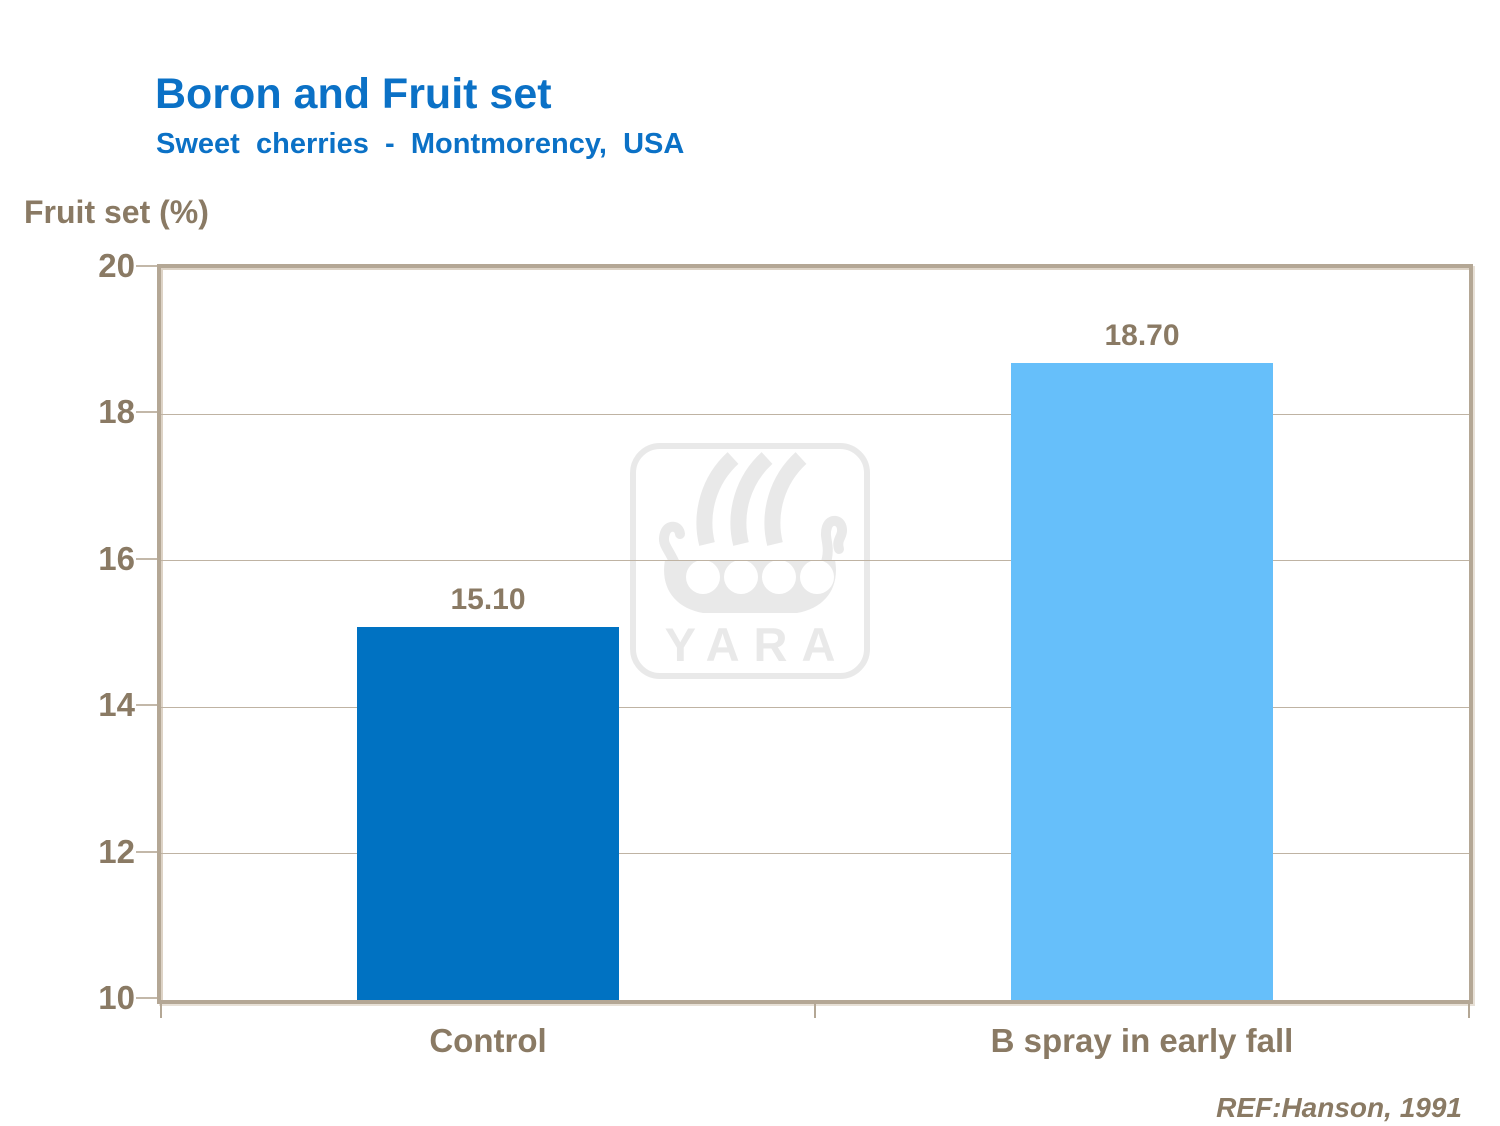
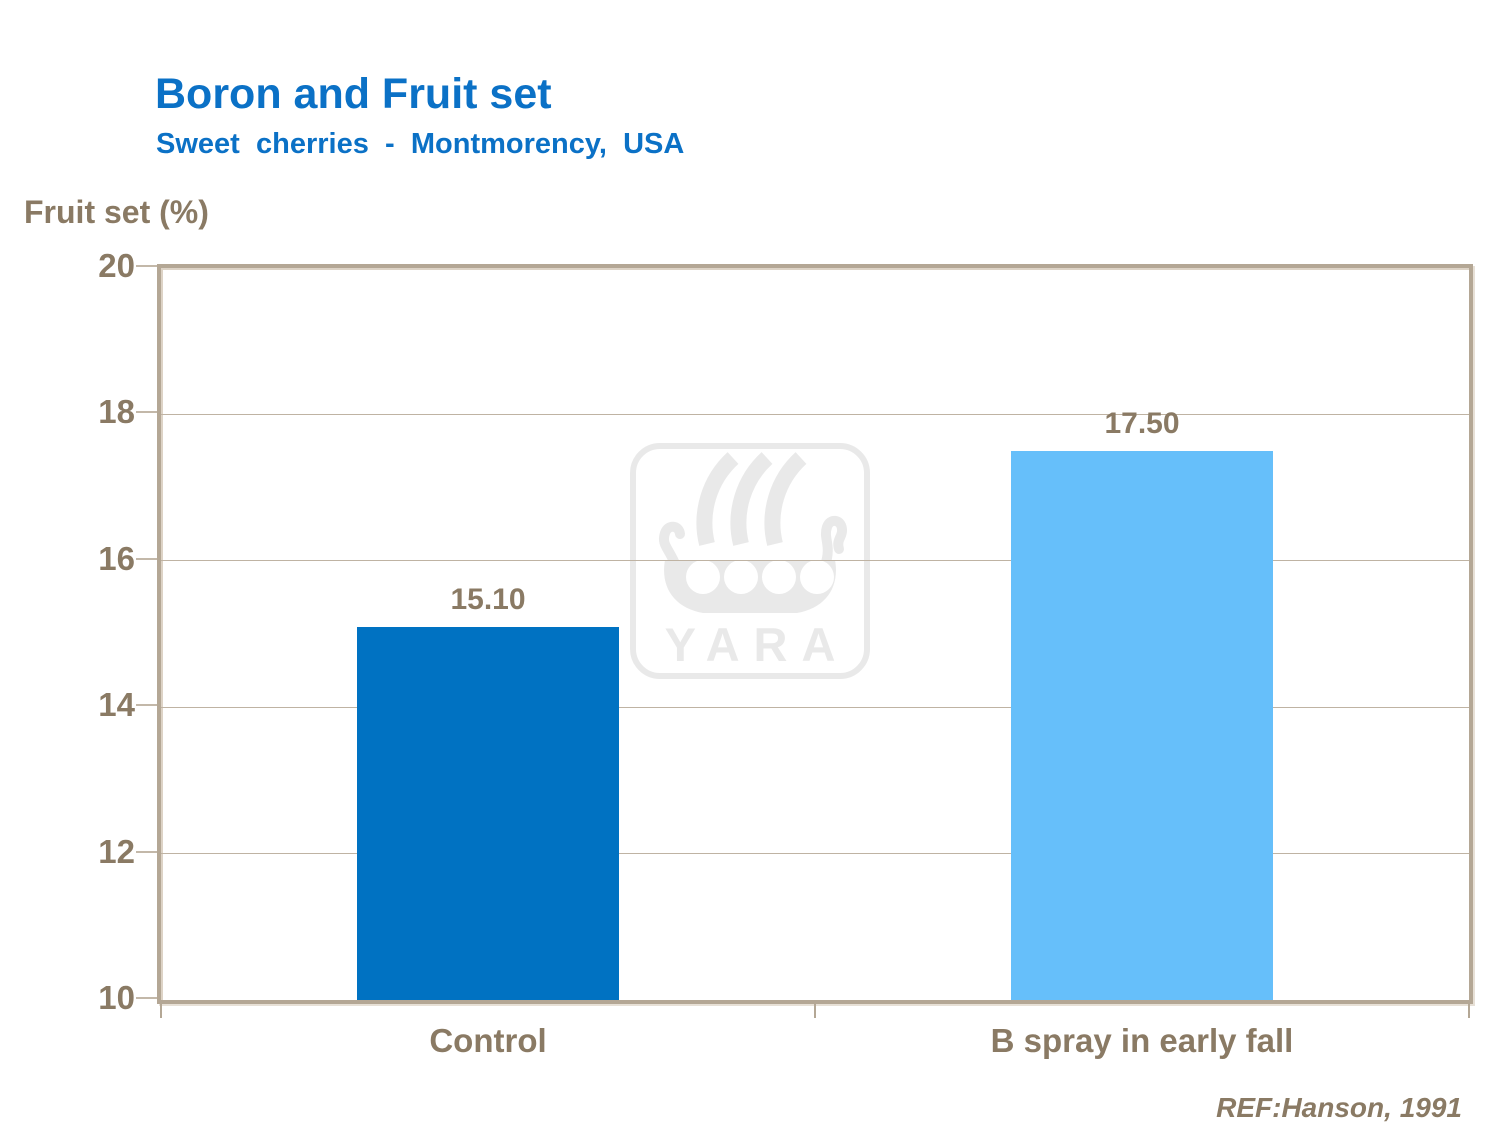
B spray in early fall: 18.70 -> 17.50
